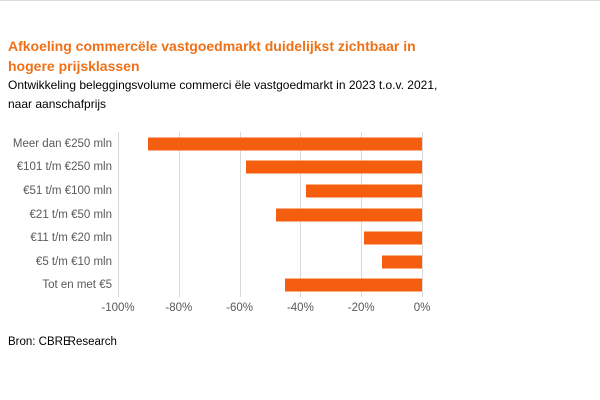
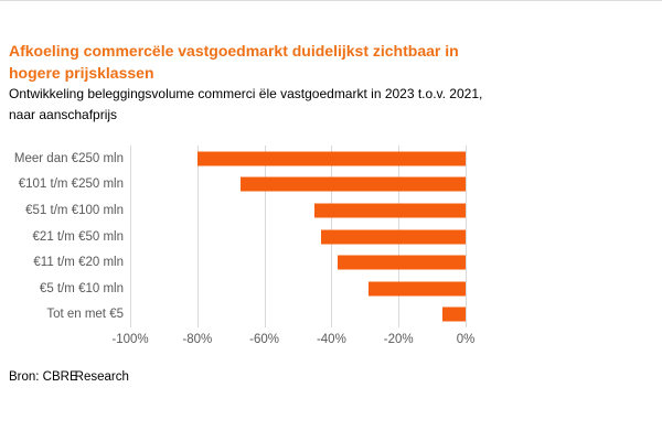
Meer dan €250 mln: -90% -> -80%
€101 t/m €250 mln: -58% -> -67%
€51 t/m €100 mln: -38% -> -45%
€21 t/m €50 mln: -48% -> -43%
€11 t/m €20 mln: -19% -> -38%
€5 t/m €10 mln: -13% -> -29%
Tot en met €5: -45% -> -7%
